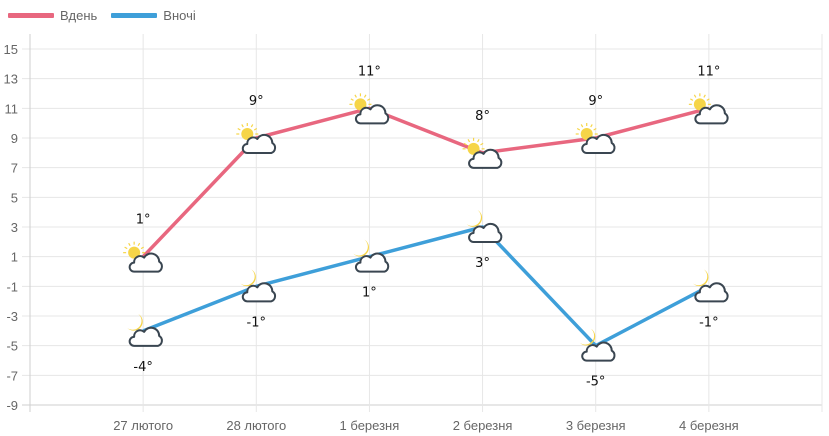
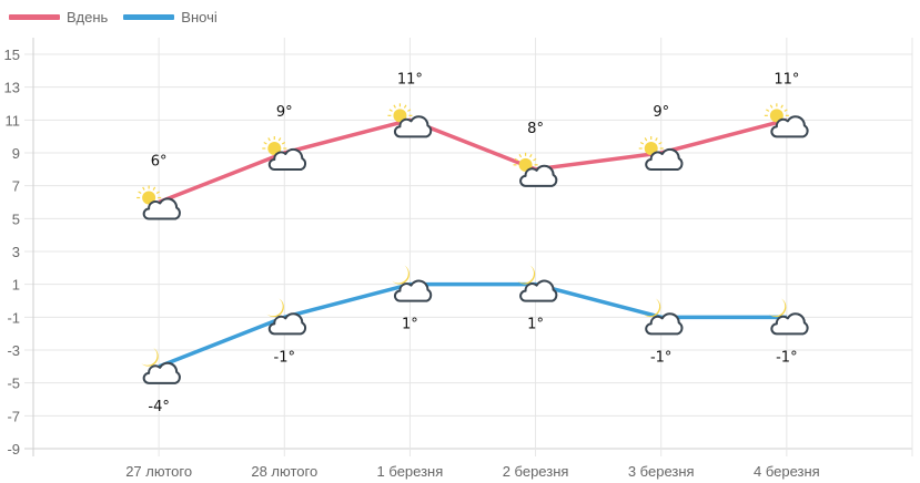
Вдень/27 лютого: 1° -> 6°
Вночі/2 березня: 3° -> 1°
Вночі/3 березня: -5° -> -1°
